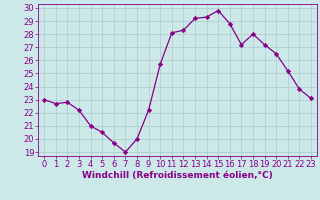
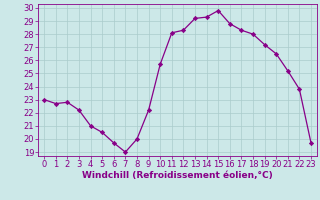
17: 27.2 -> 28.3
23: 23.1 -> 19.7
